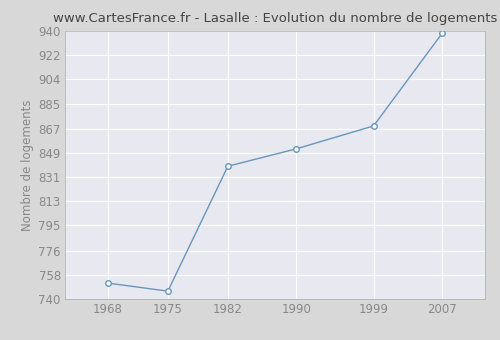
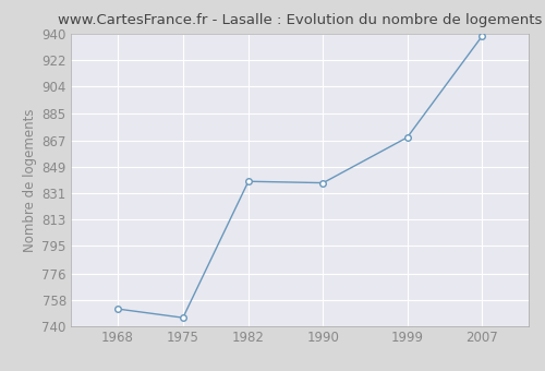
1990: 852 -> 838
